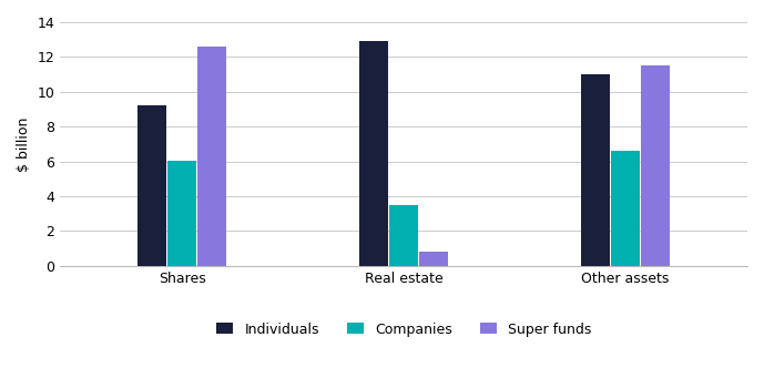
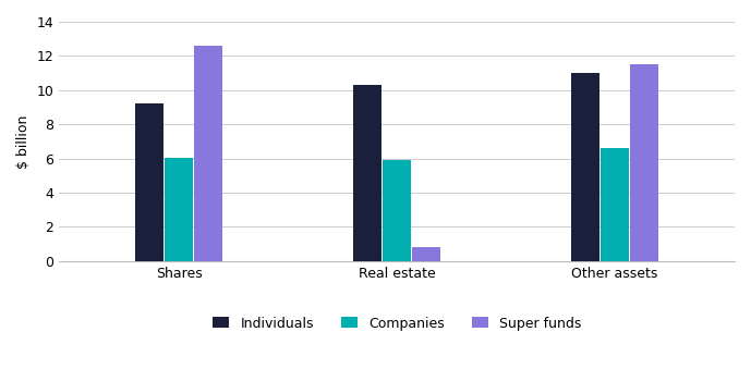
Individuals/Real estate: 12.9 -> 10.3
Companies/Real estate: 3.5 -> 5.9
